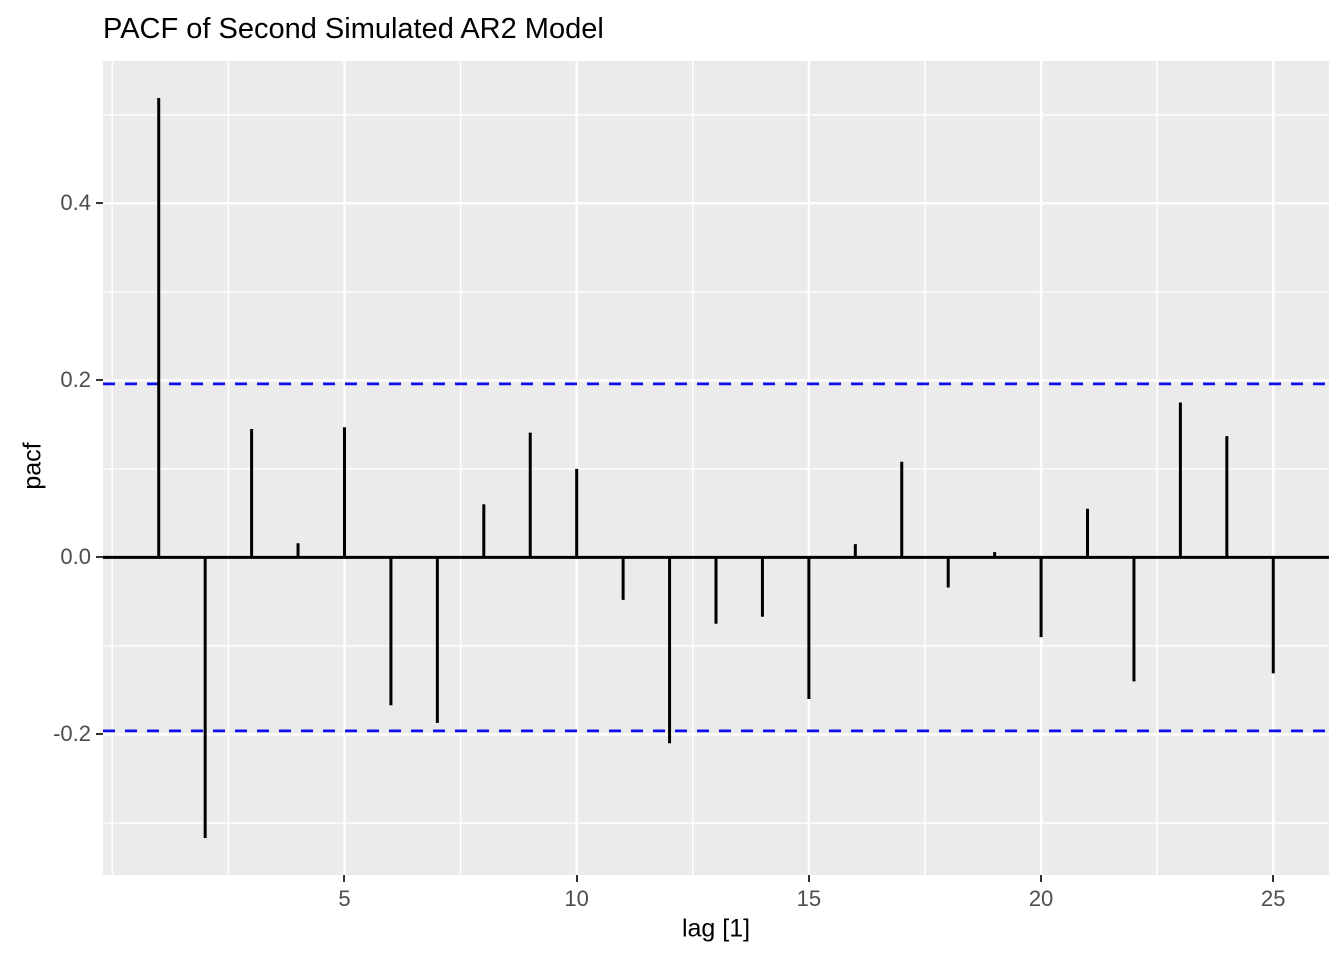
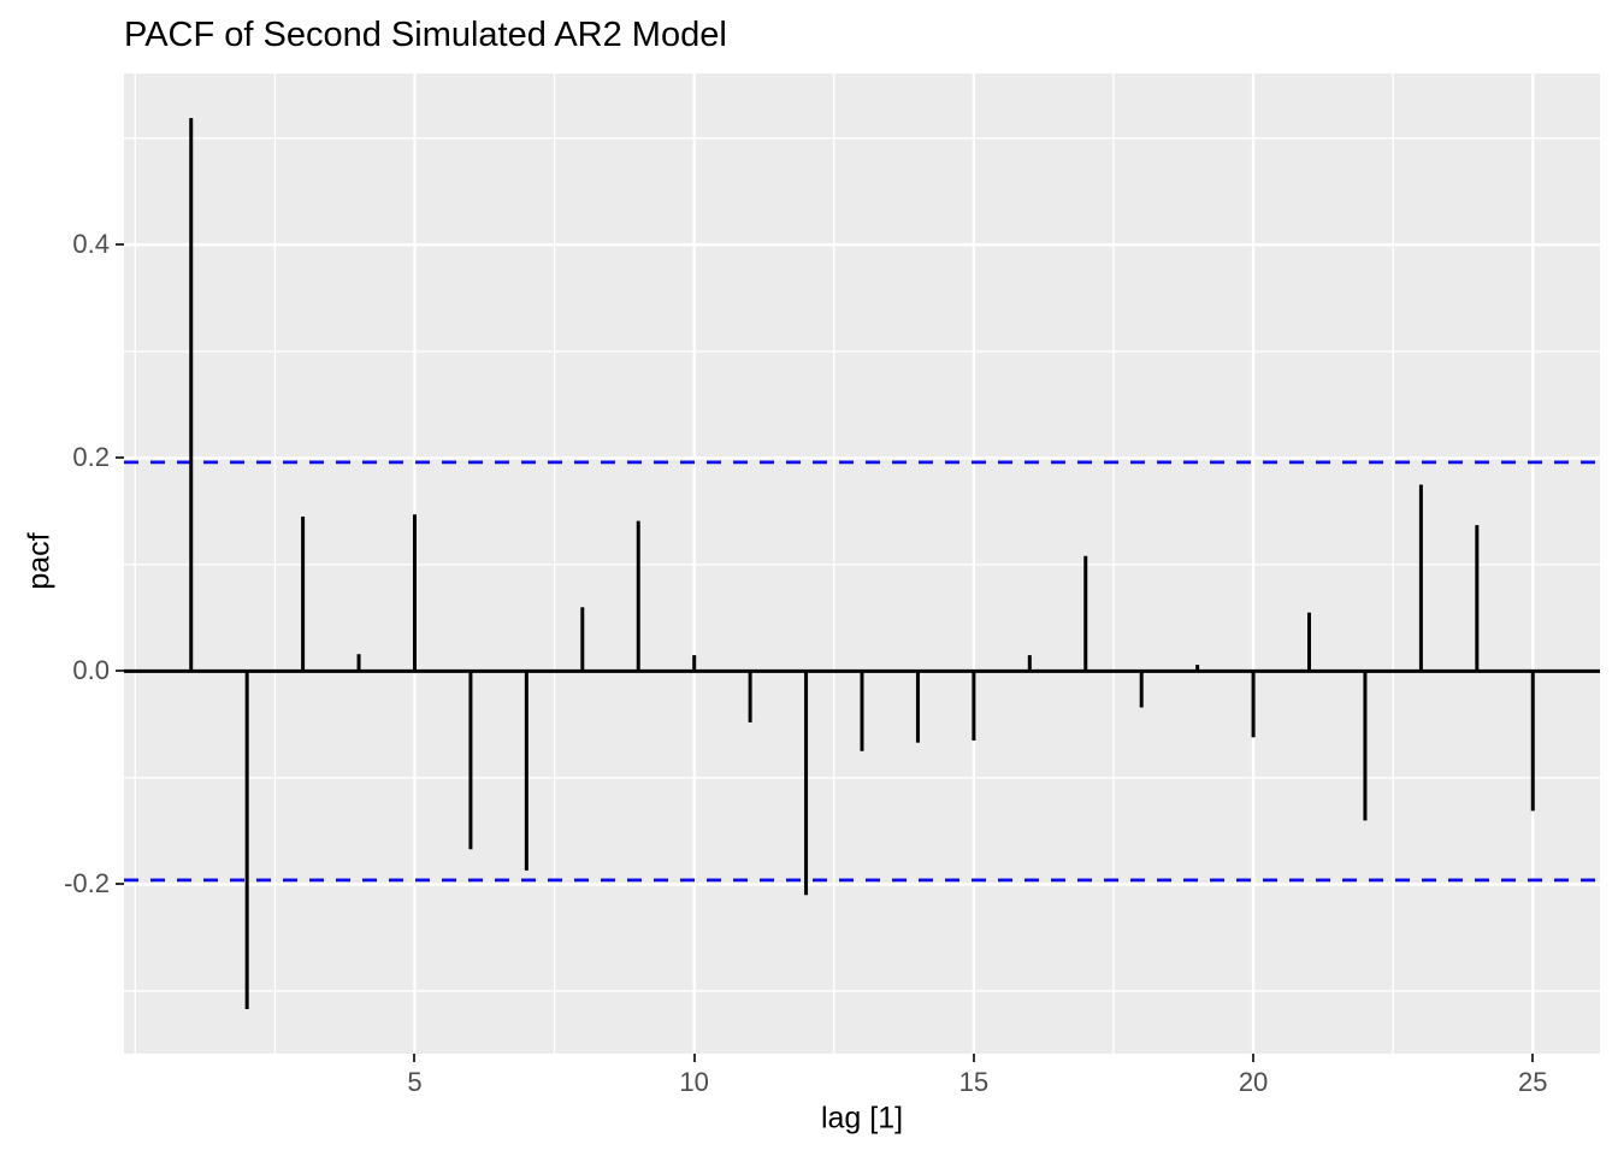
10: 0.10 -> 0.01
15: -0.16 -> -0.07
20: -0.09 -> -0.06
